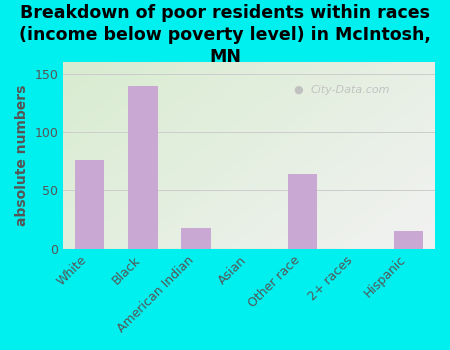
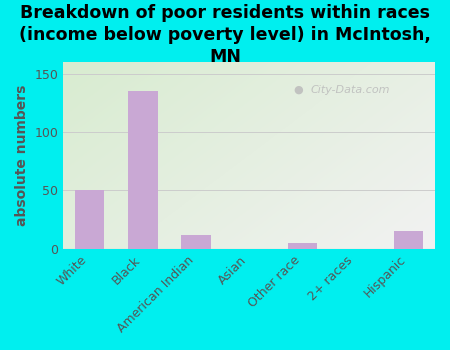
White: 76 -> 50
Black: 140 -> 135
American Indian: 18 -> 12
Other race: 64 -> 5
